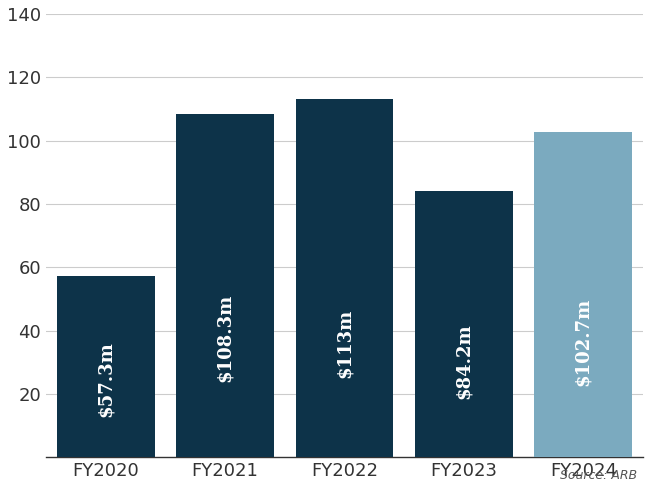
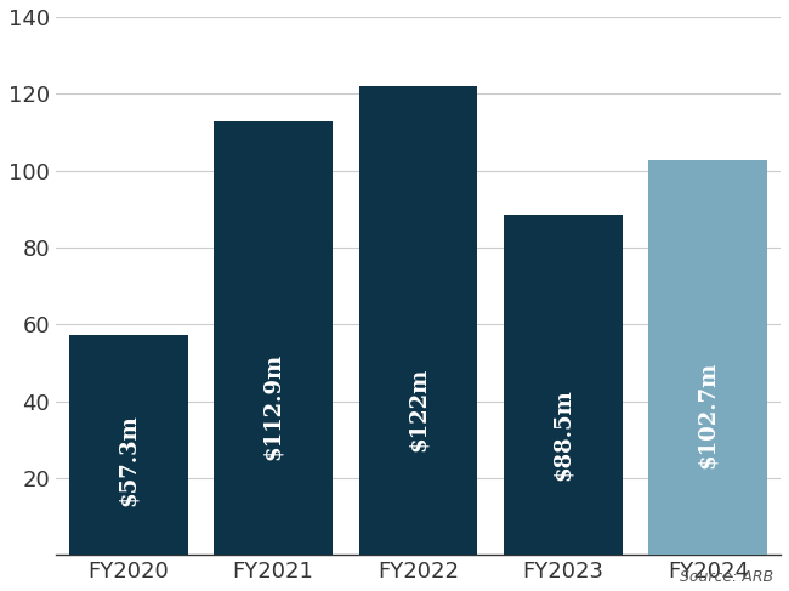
FY2021: $108.3m -> $112.9m
FY2022: $113m -> $122m
FY2023: $84.2m -> $88.5m
